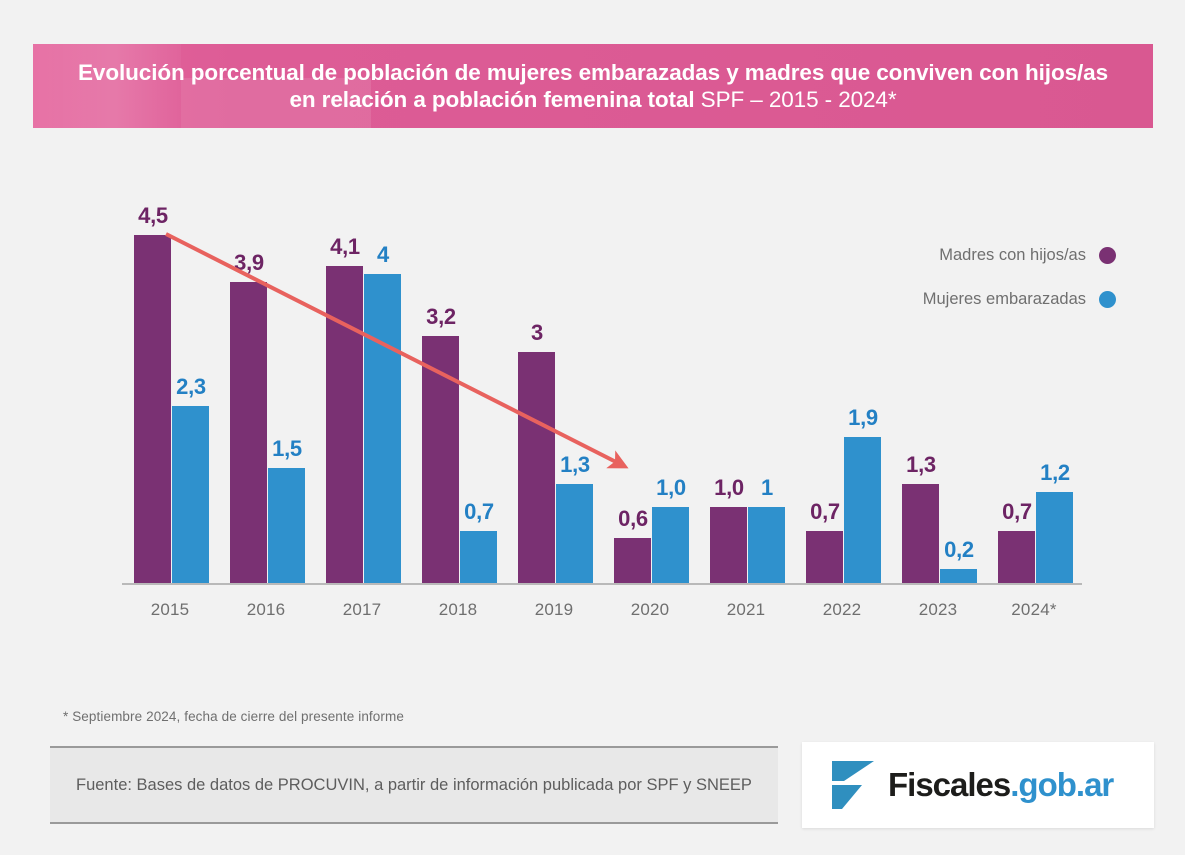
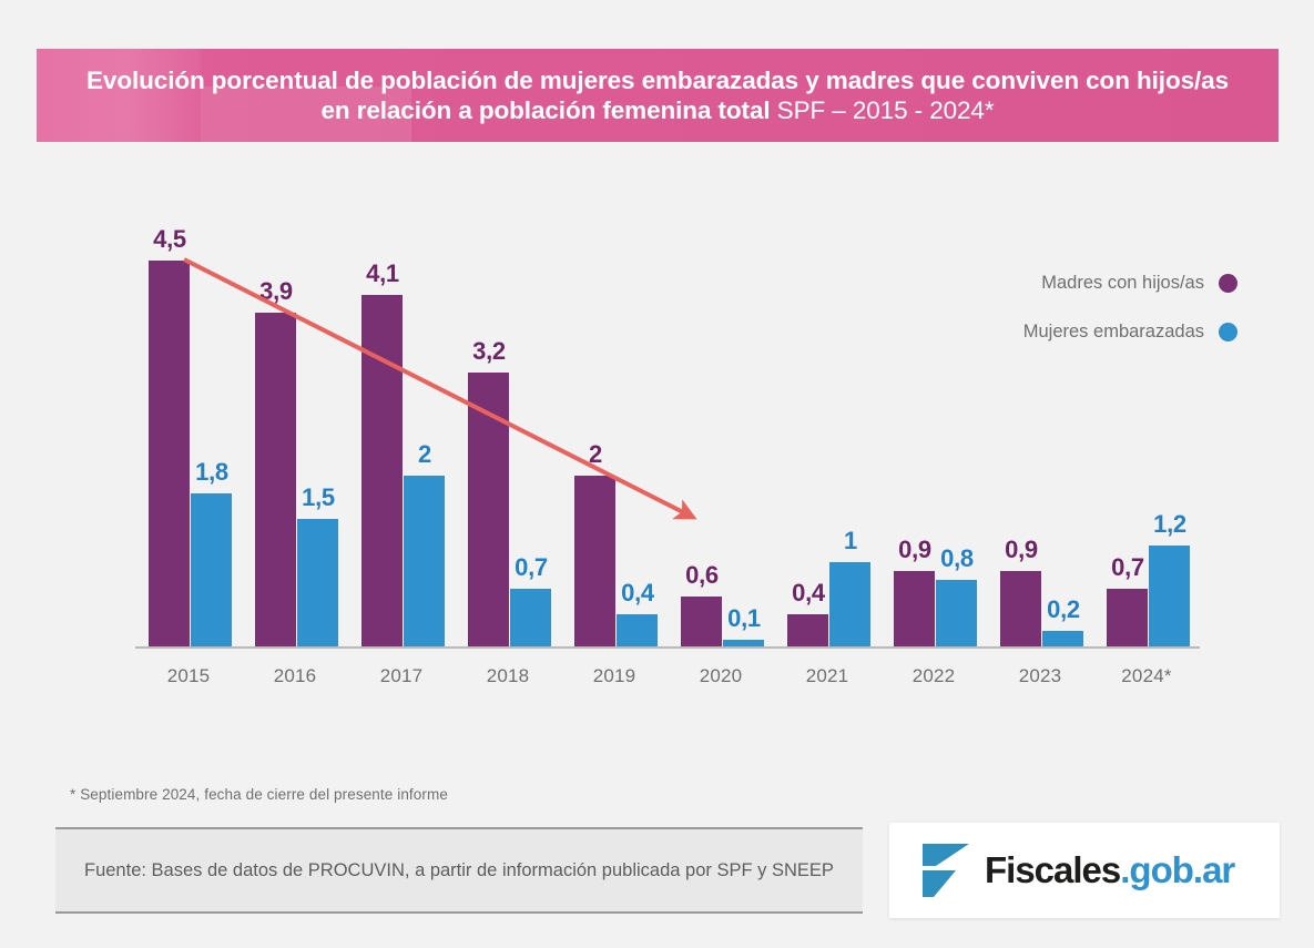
Mujeres embarazadas/2015: 2,3 -> 1,8
Mujeres embarazadas/2017: 4 -> 2
Madres con hijos/as/2019: 3 -> 2
Mujeres embarazadas/2019: 1,3 -> 0,4
Mujeres embarazadas/2020: 1,0 -> 0,1
Madres con hijos/as/2021: 1,0 -> 0,4
Madres con hijos/as/2022: 0,7 -> 0,9
Mujeres embarazadas/2022: 1,9 -> 0,8
Madres con hijos/as/2023: 1,3 -> 0,9
